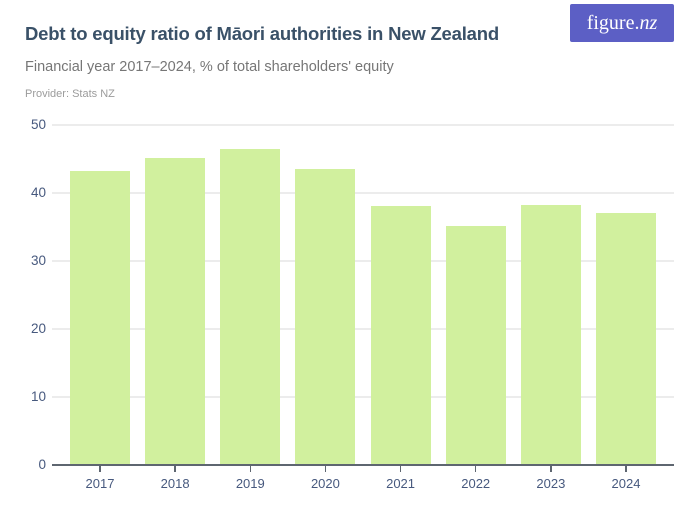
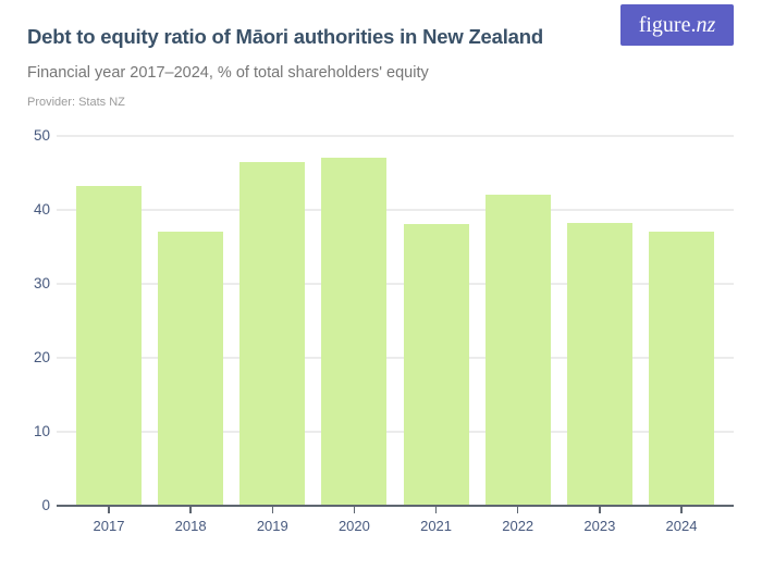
2018: 45 -> 37
2020: 44 -> 47
2022: 35 -> 42
